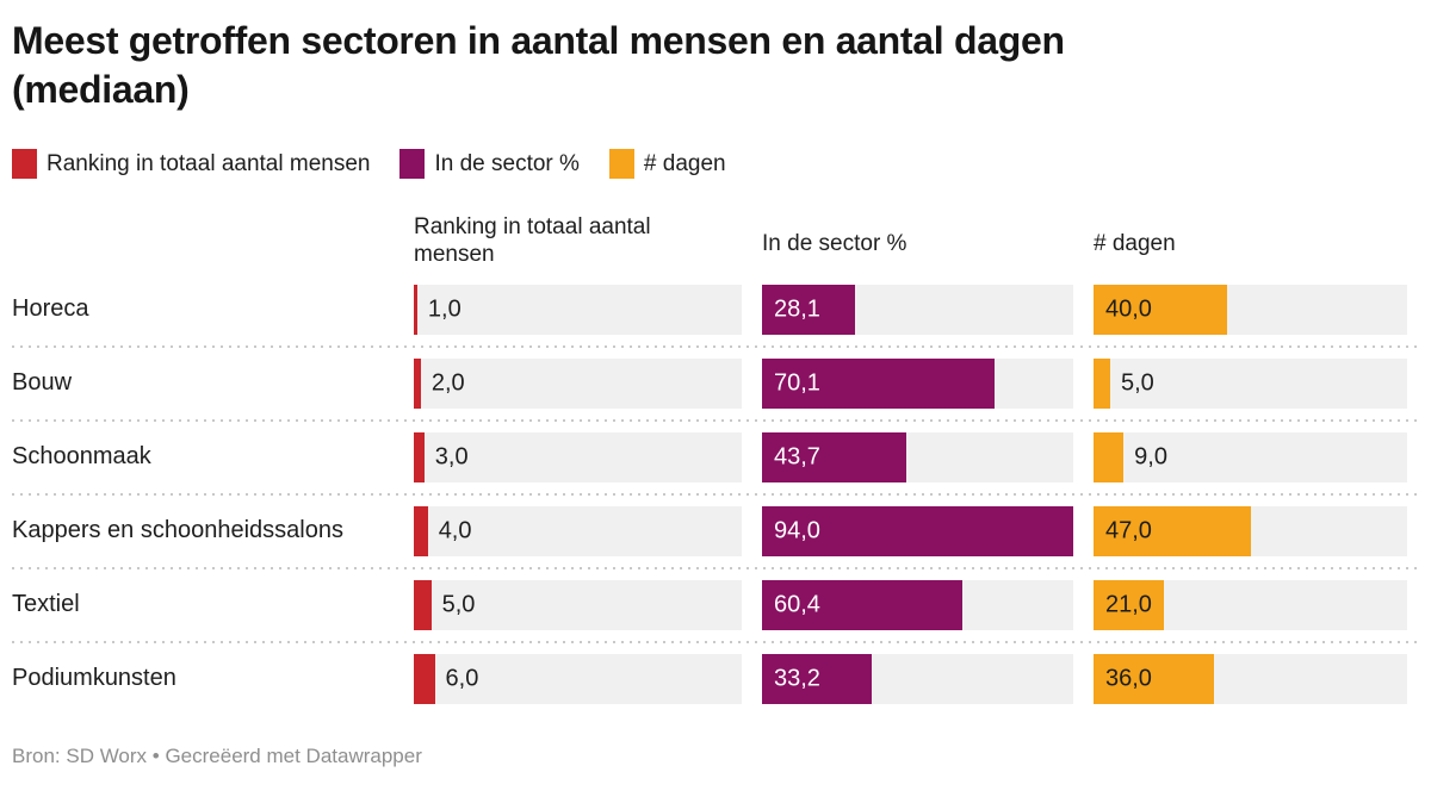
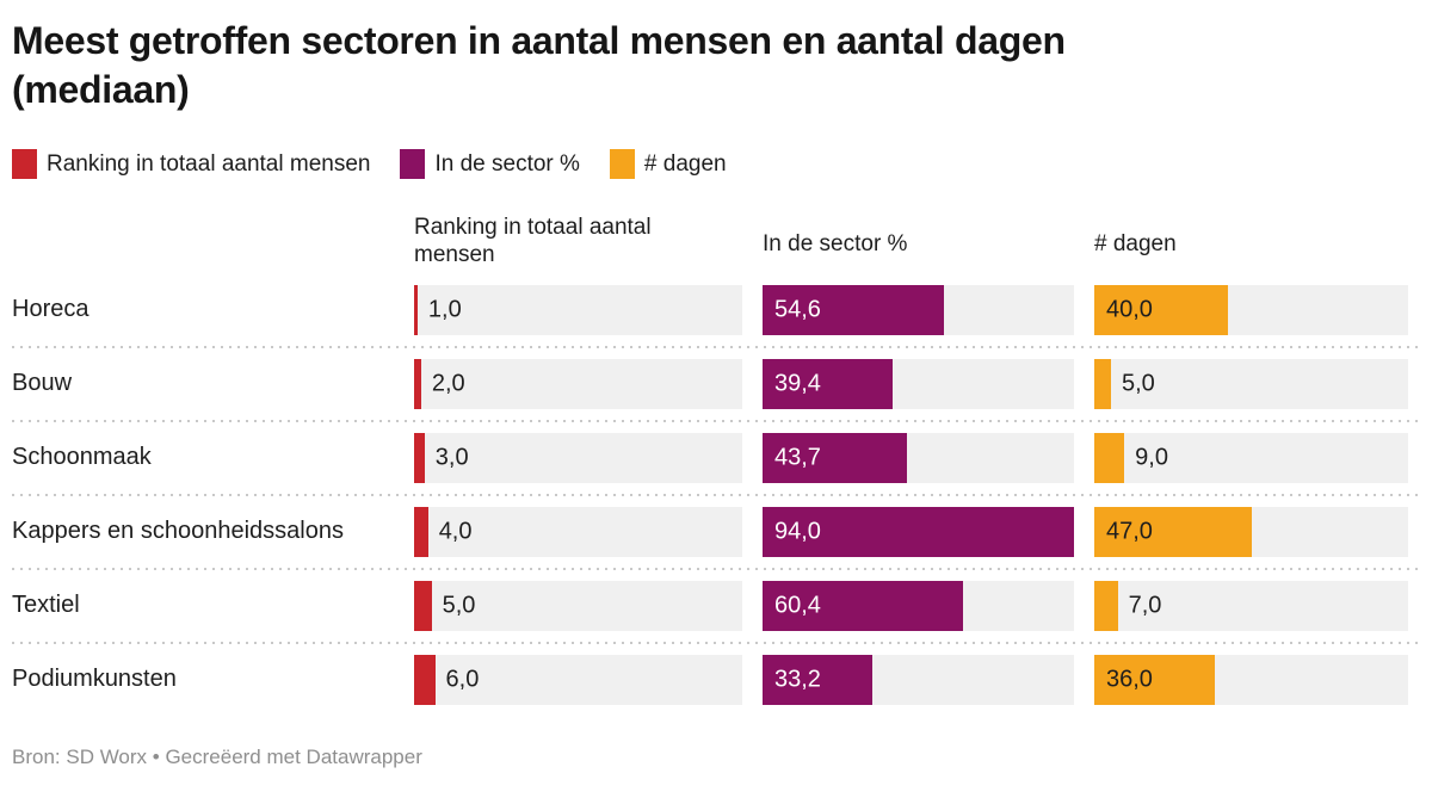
In de sector %/Horeca: 28,1 -> 54,6
In de sector %/Bouw: 70,1 -> 39,4
# dagen/Textiel: 21,0 -> 7,0
